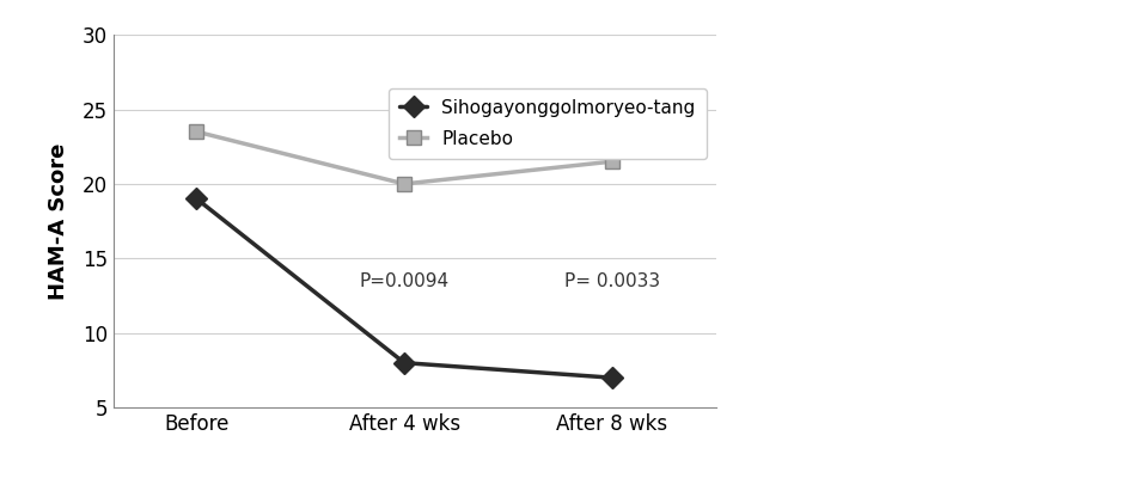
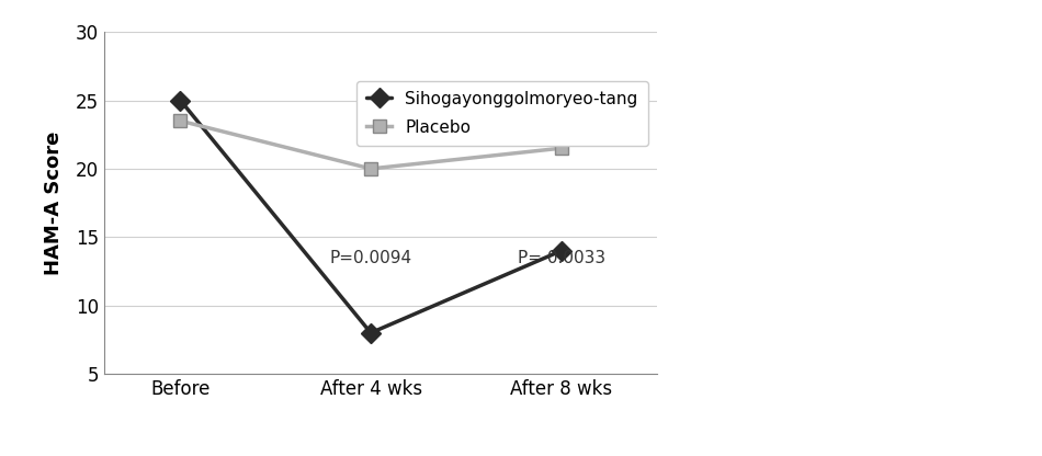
Sihogayonggolmoryeo-tang/Before: 19 -> 25
Sihogayonggolmoryeo-tang/After 8 wks: 7 -> 14
